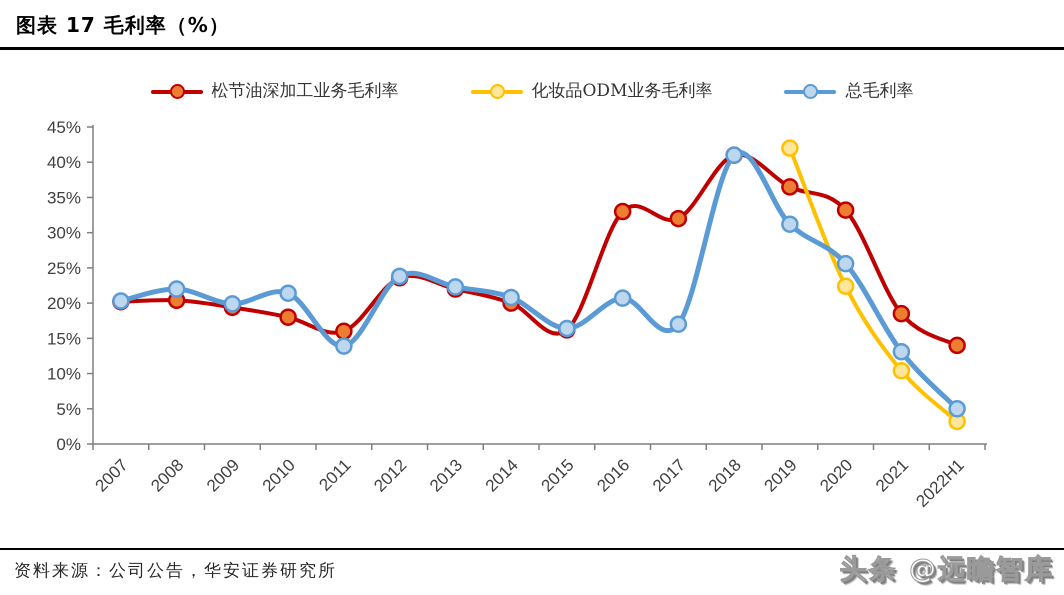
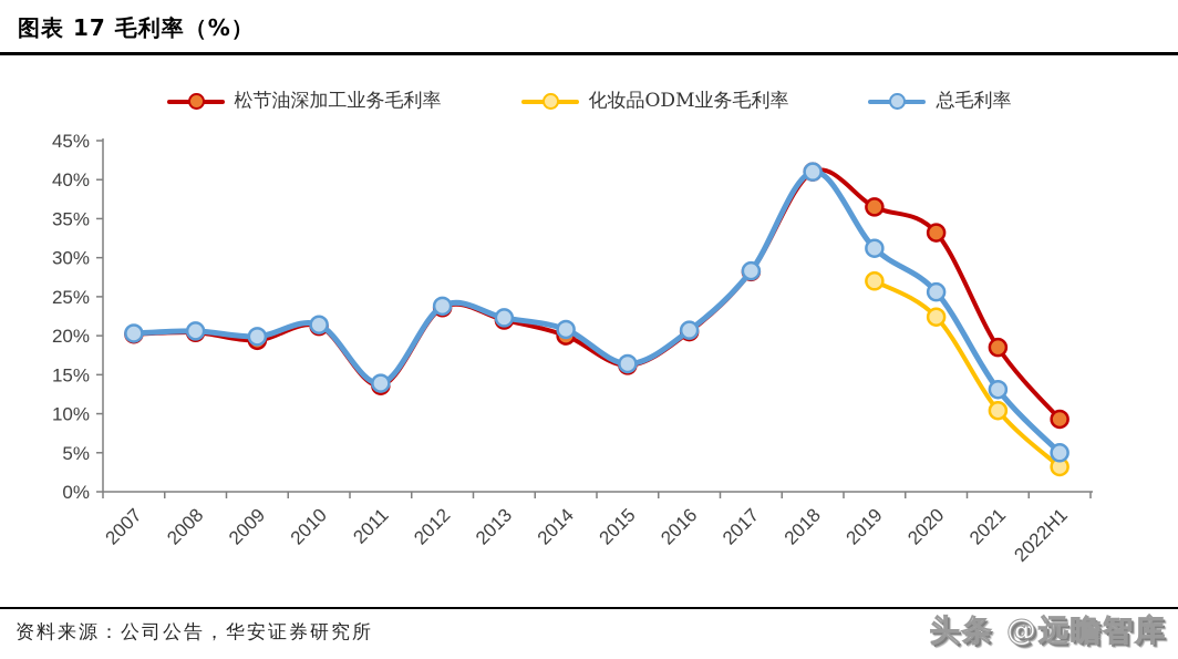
总毛利率/2008: 22% -> 21%
松节油深加工业务毛利率/2010: 18% -> 21%
松节油深加工业务毛利率/2011: 16% -> 14%
松节油深加工业务毛利率/2016: 33% -> 20%
松节油深加工业务毛利率/2017: 32% -> 28%
总毛利率/2017: 17% -> 28%
化妆品ODM业务毛利率/2019: 42% -> 27%
松节油深加工业务毛利率/2022H1: 14% -> 9%
